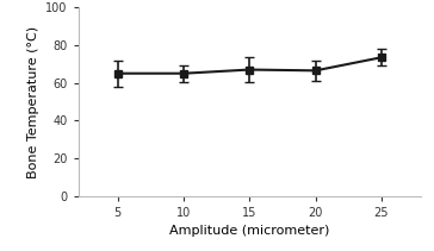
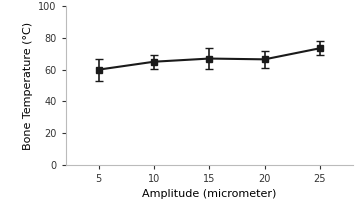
5: 65 -> 60
